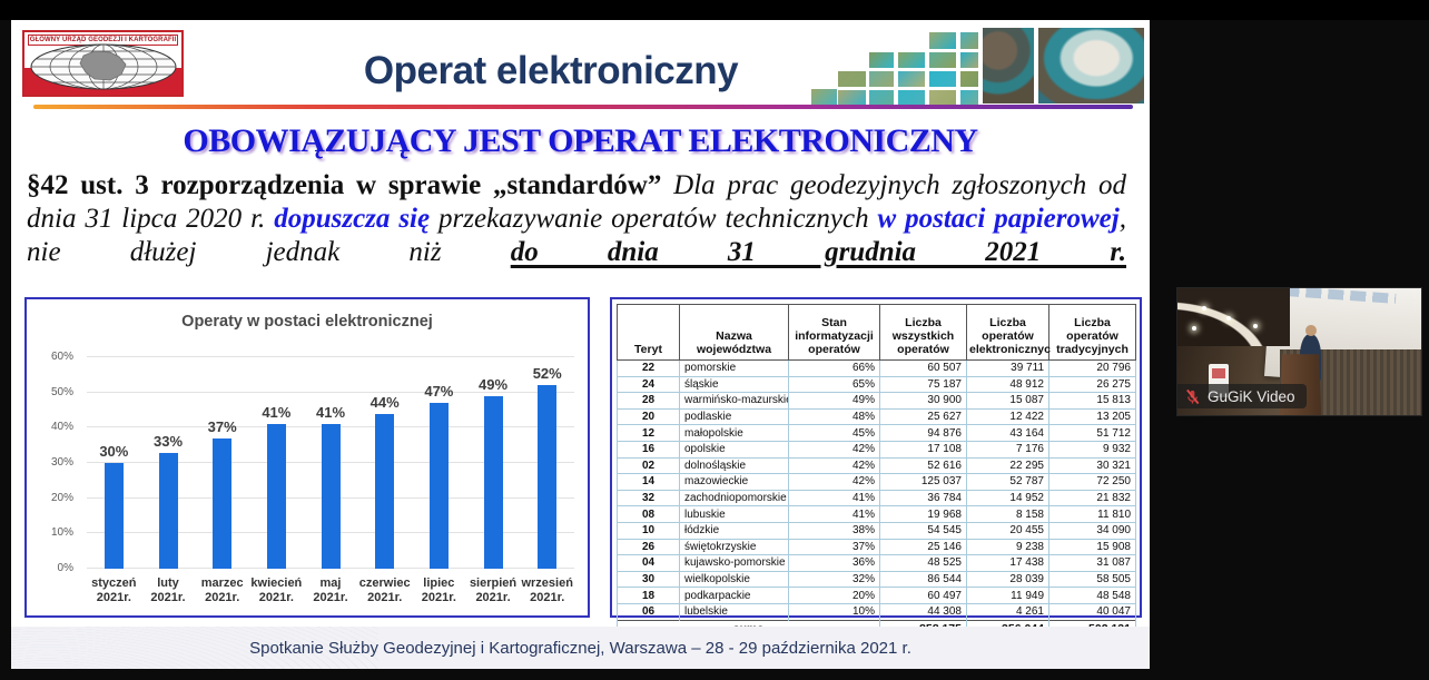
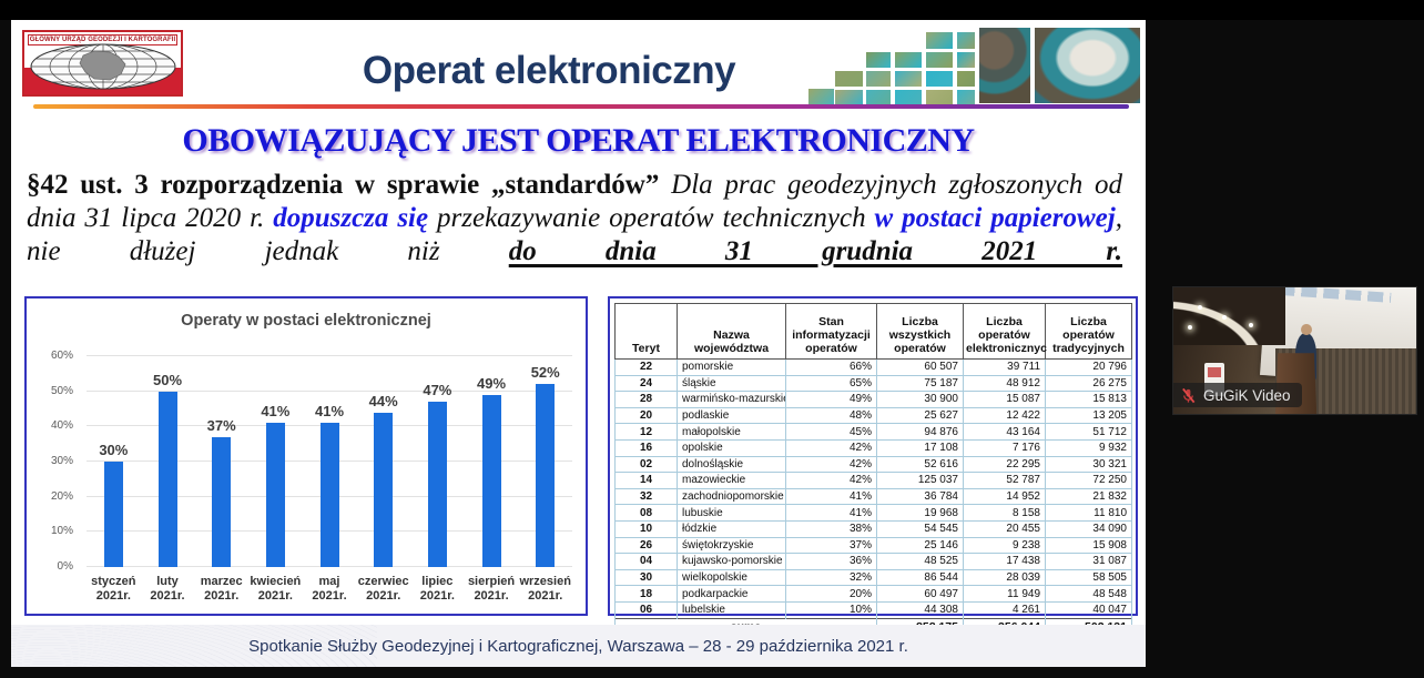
luty: 33% -> 50%
